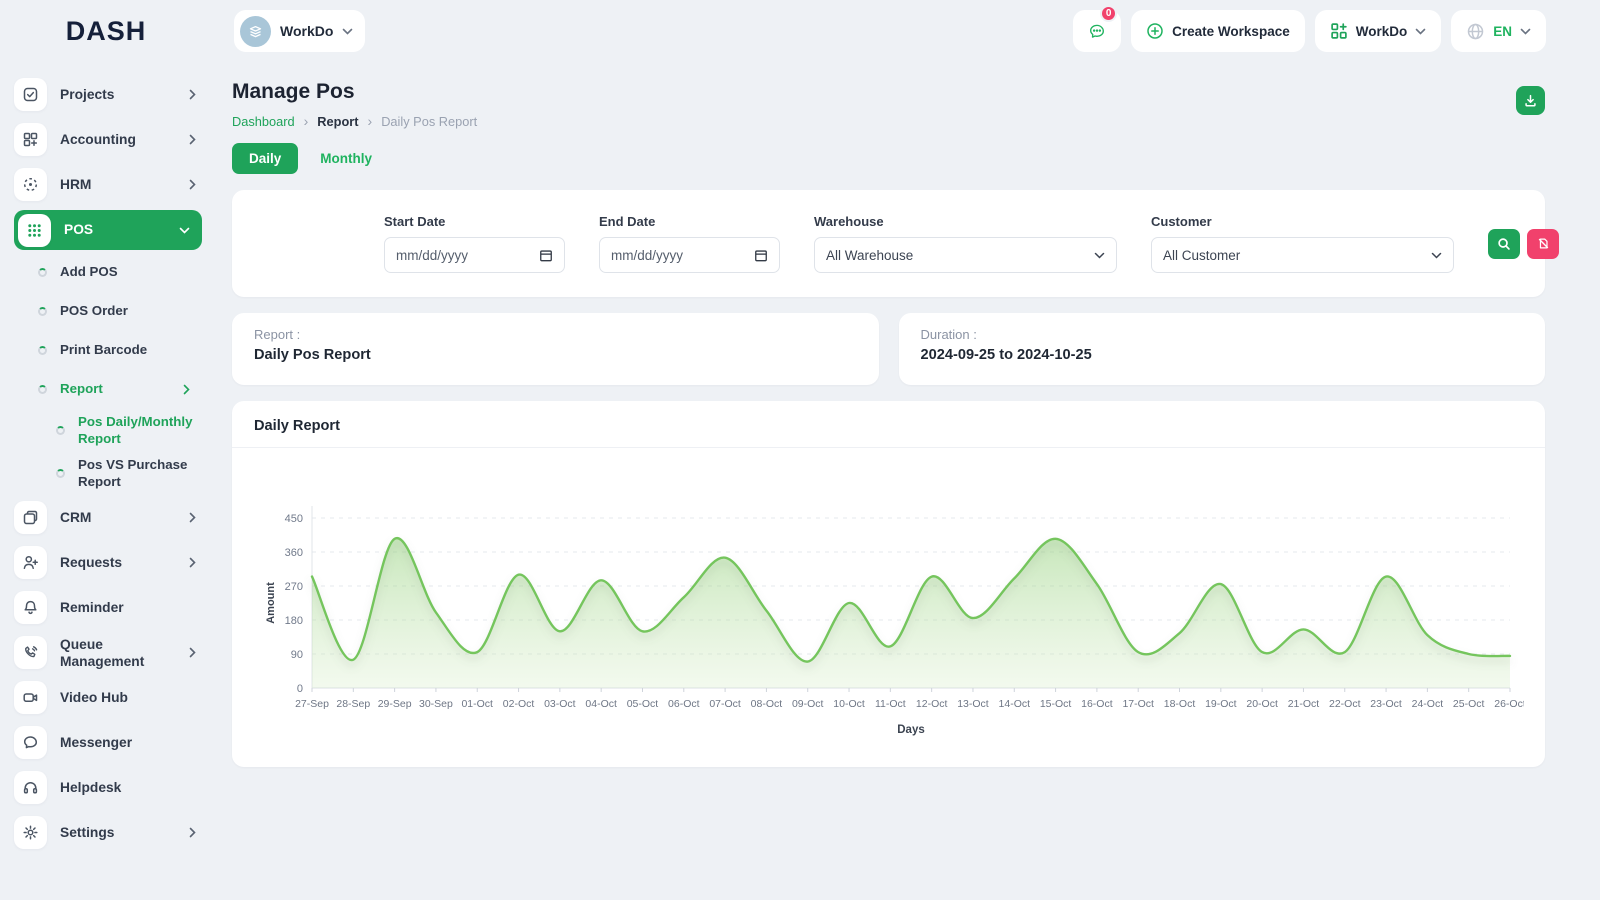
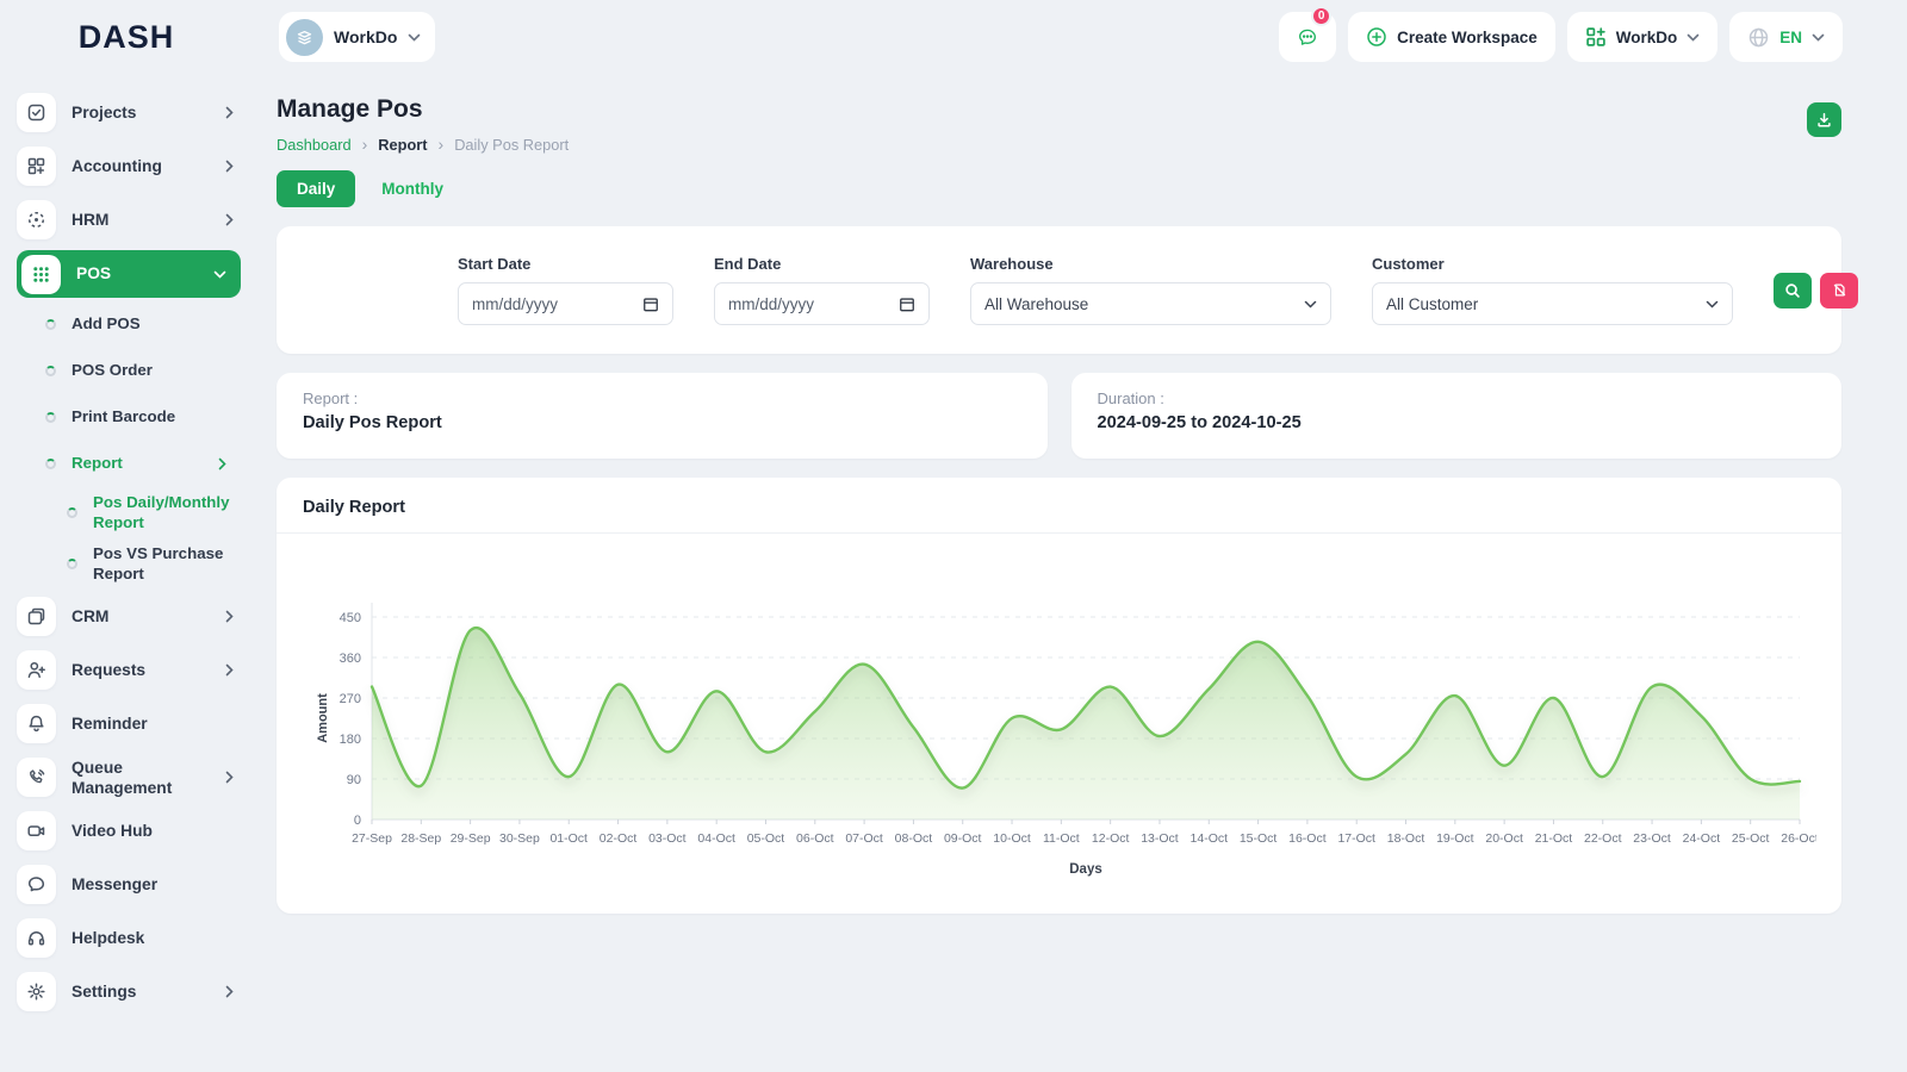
29-Sep: 400 -> 420
30-Sep: 200 -> 280
11-Oct: 110 -> 200
20-Oct: 100 -> 120
21-Oct: 160 -> 270
24-Oct: 140 -> 230
